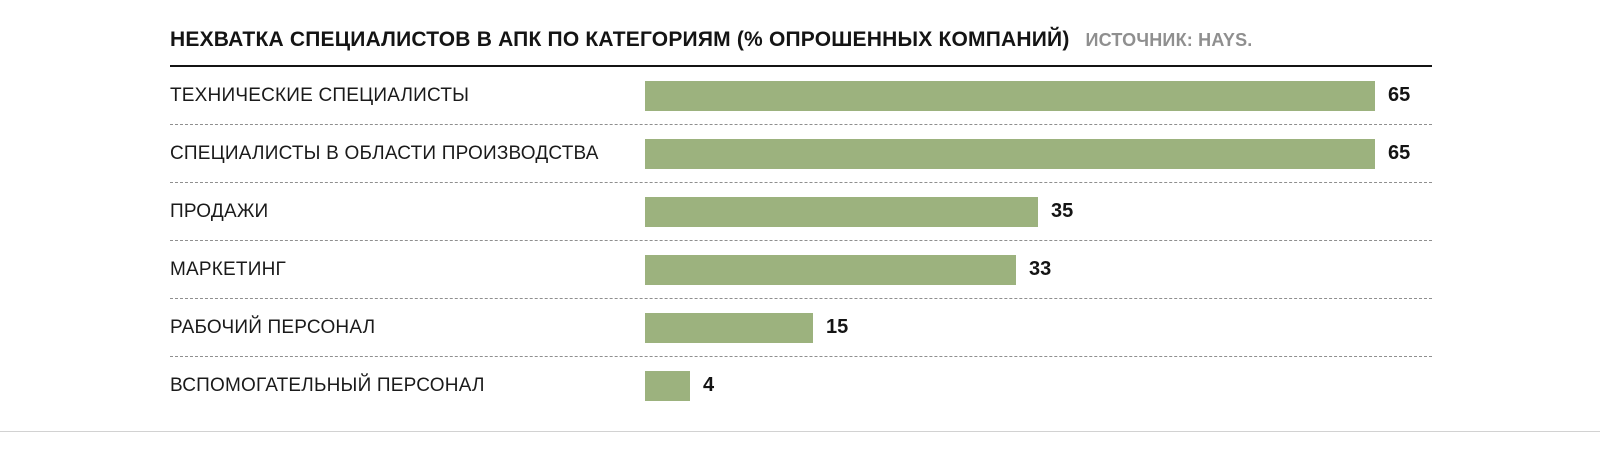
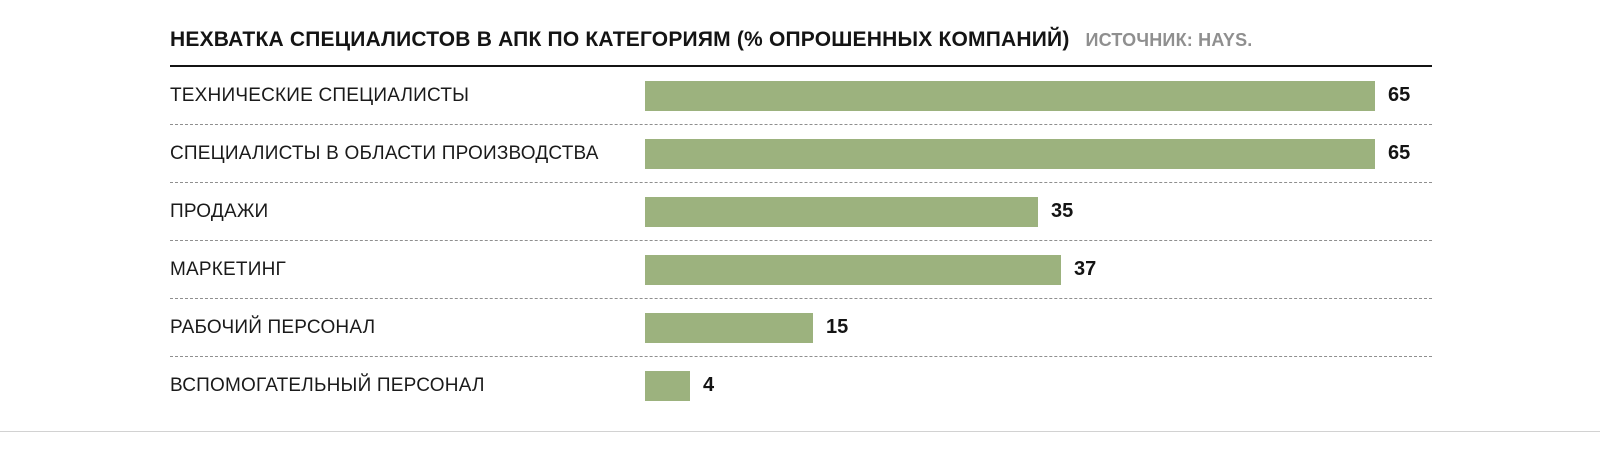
МАРКЕТИНГ: 33 -> 37
